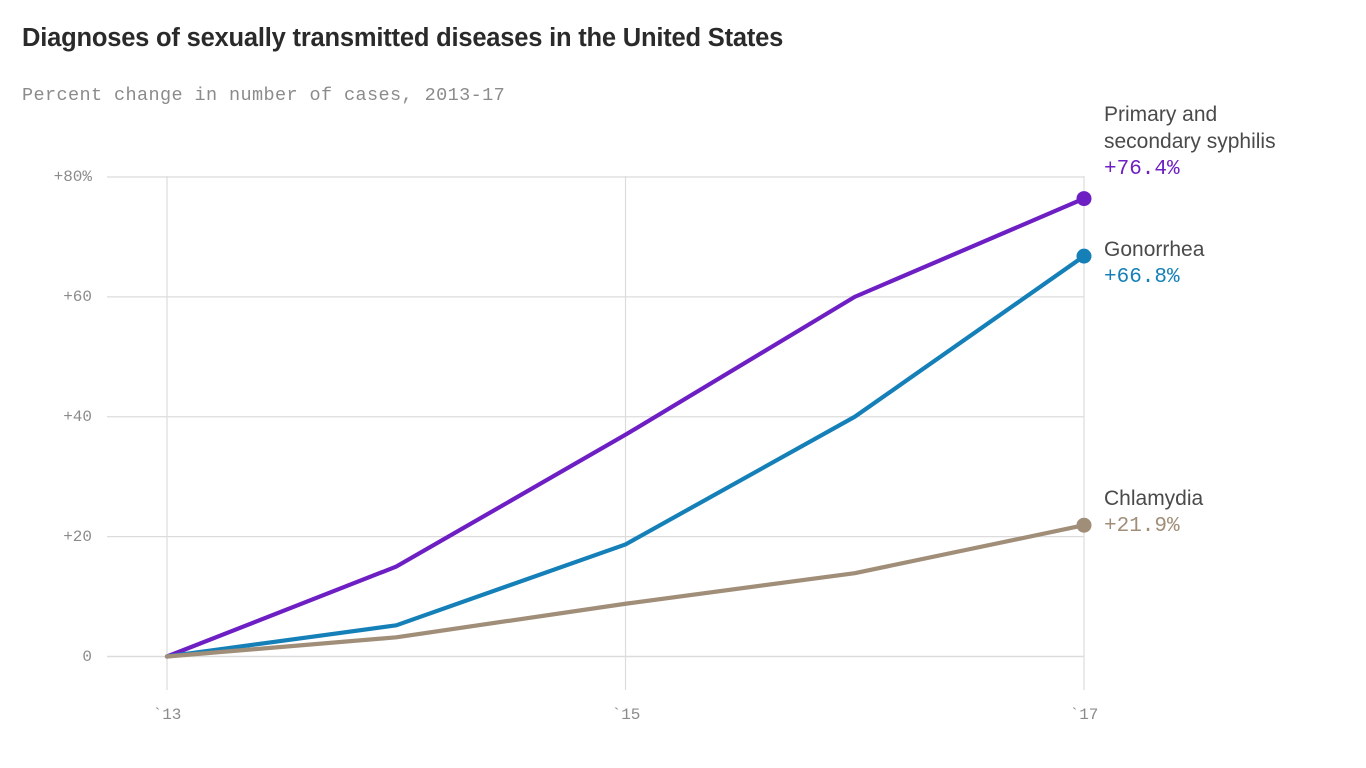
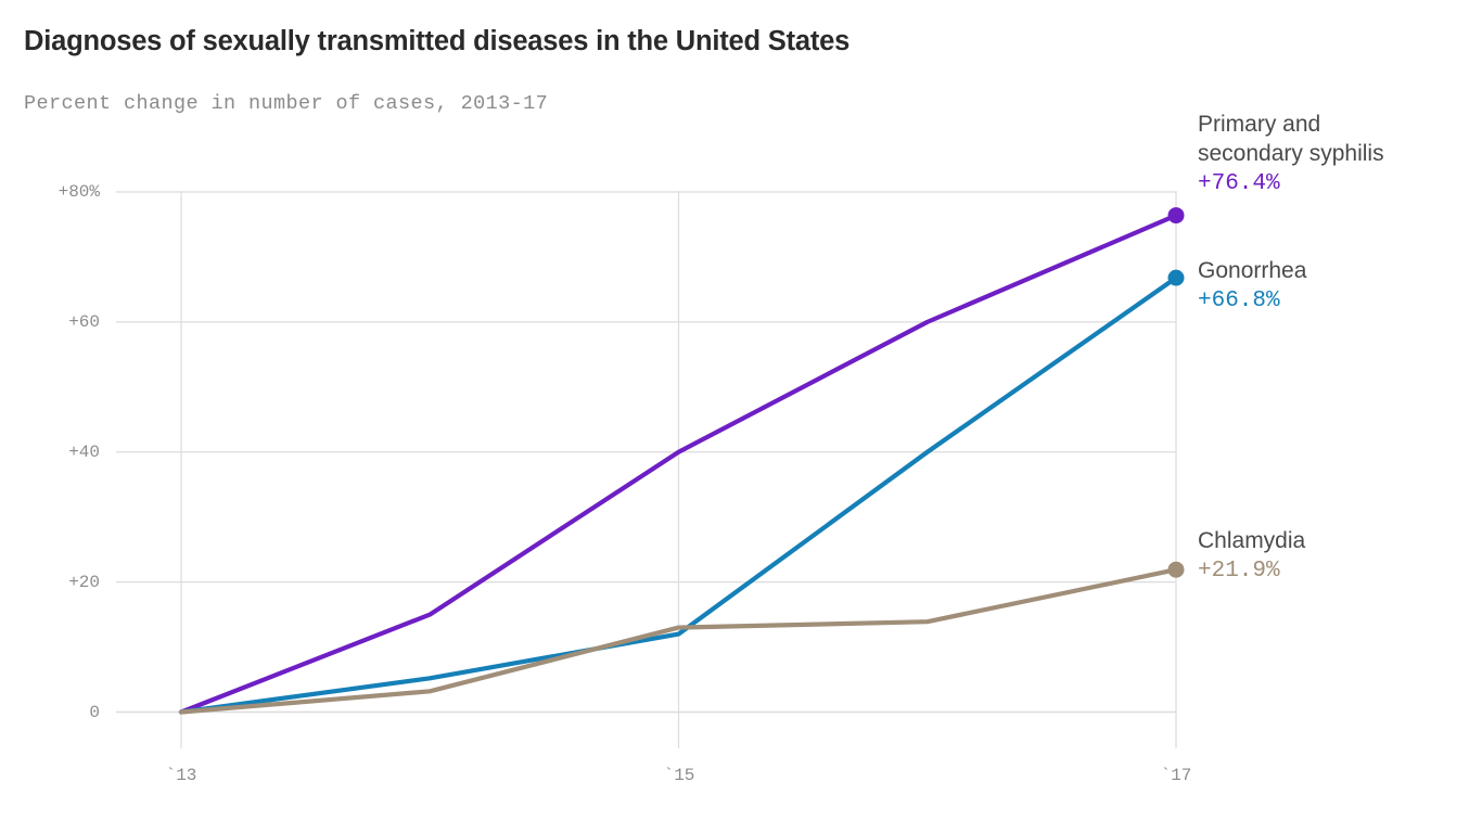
Primary and secondary syphilis/`15: 37% -> 40%
Gonorrhea/`15: 19% -> 12%
Chlamydia/`15: 9% -> 13%
